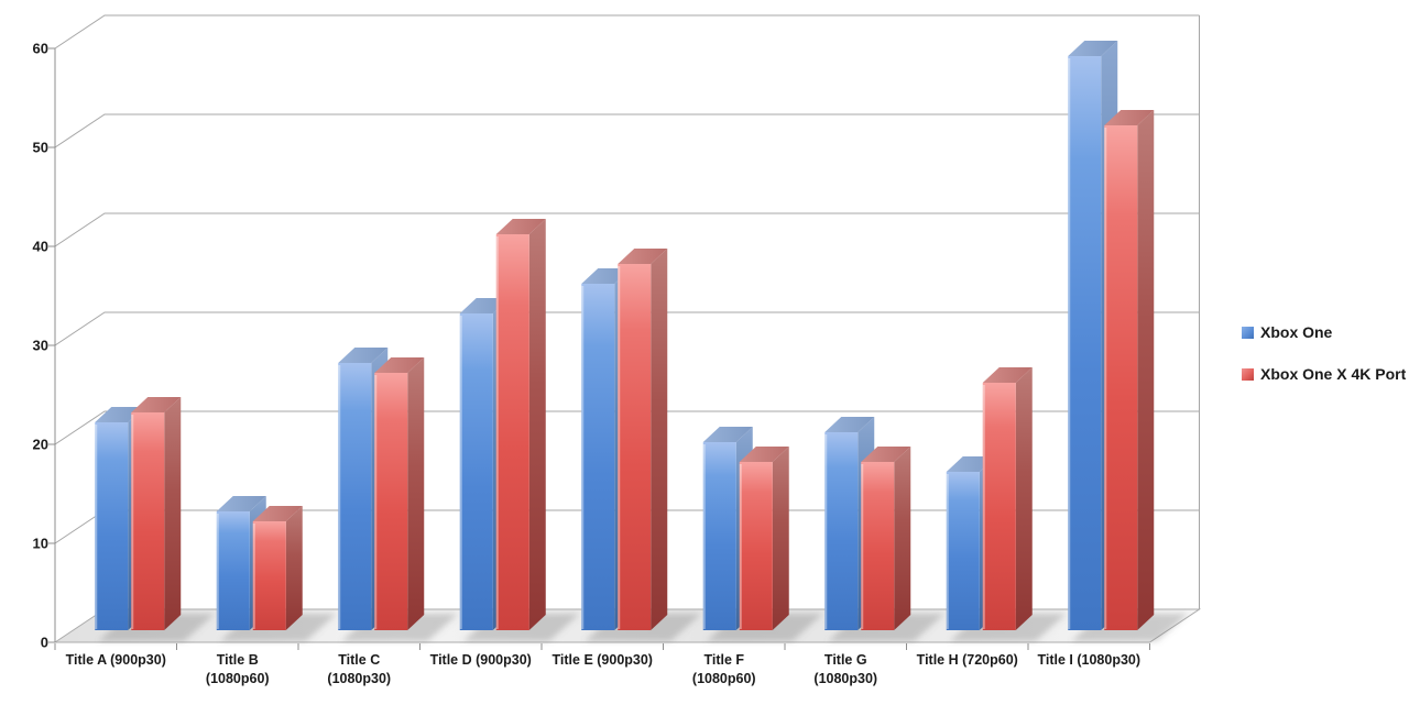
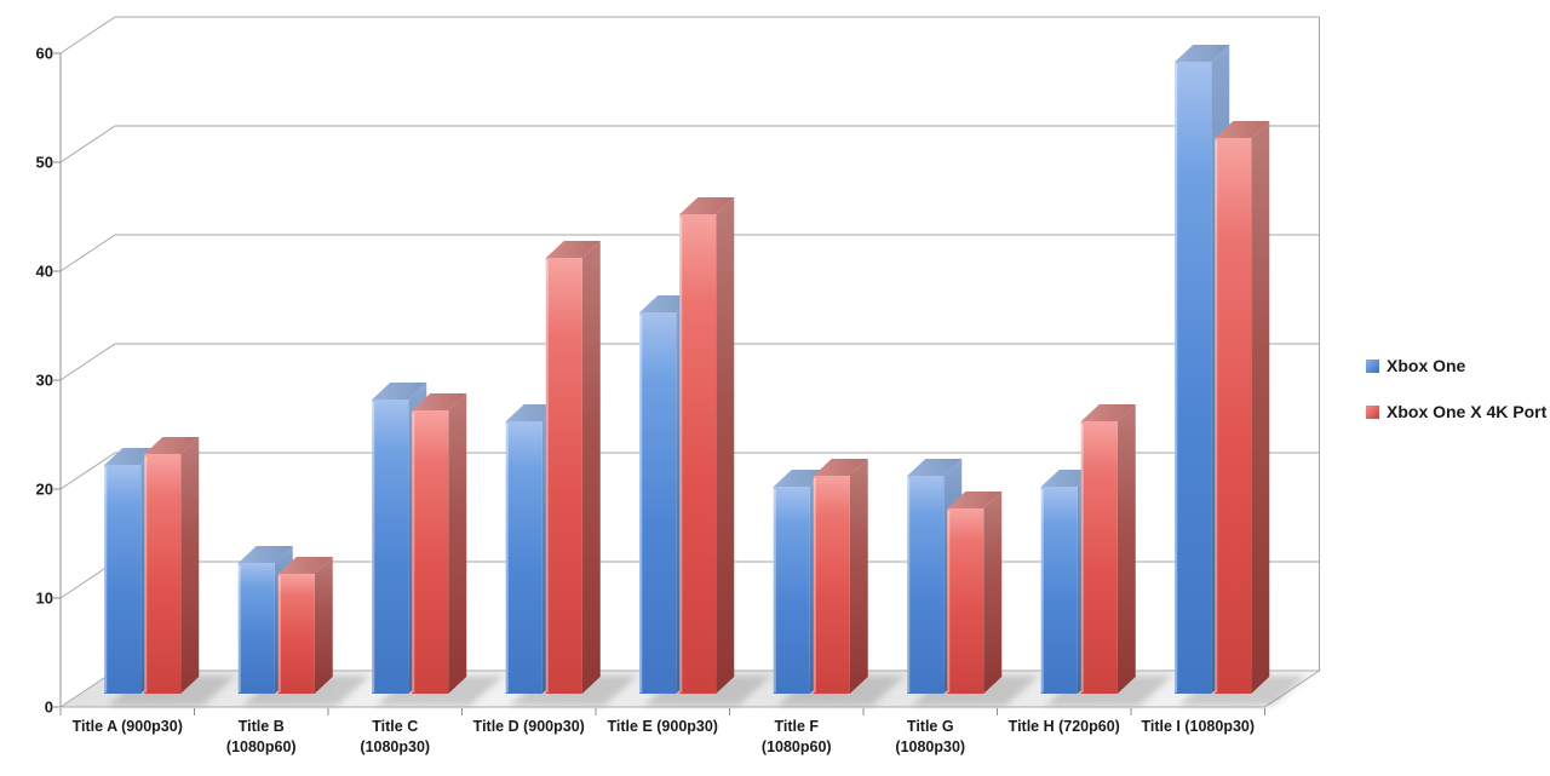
Xbox One/Title D (900p30): 32 -> 25
Xbox One X 4K Port/Title E (900p30): 37 -> 44
Xbox One X 4K Port/Title F (1080p60): 17 -> 20
Xbox One/Title H (720p60): 16 -> 19
